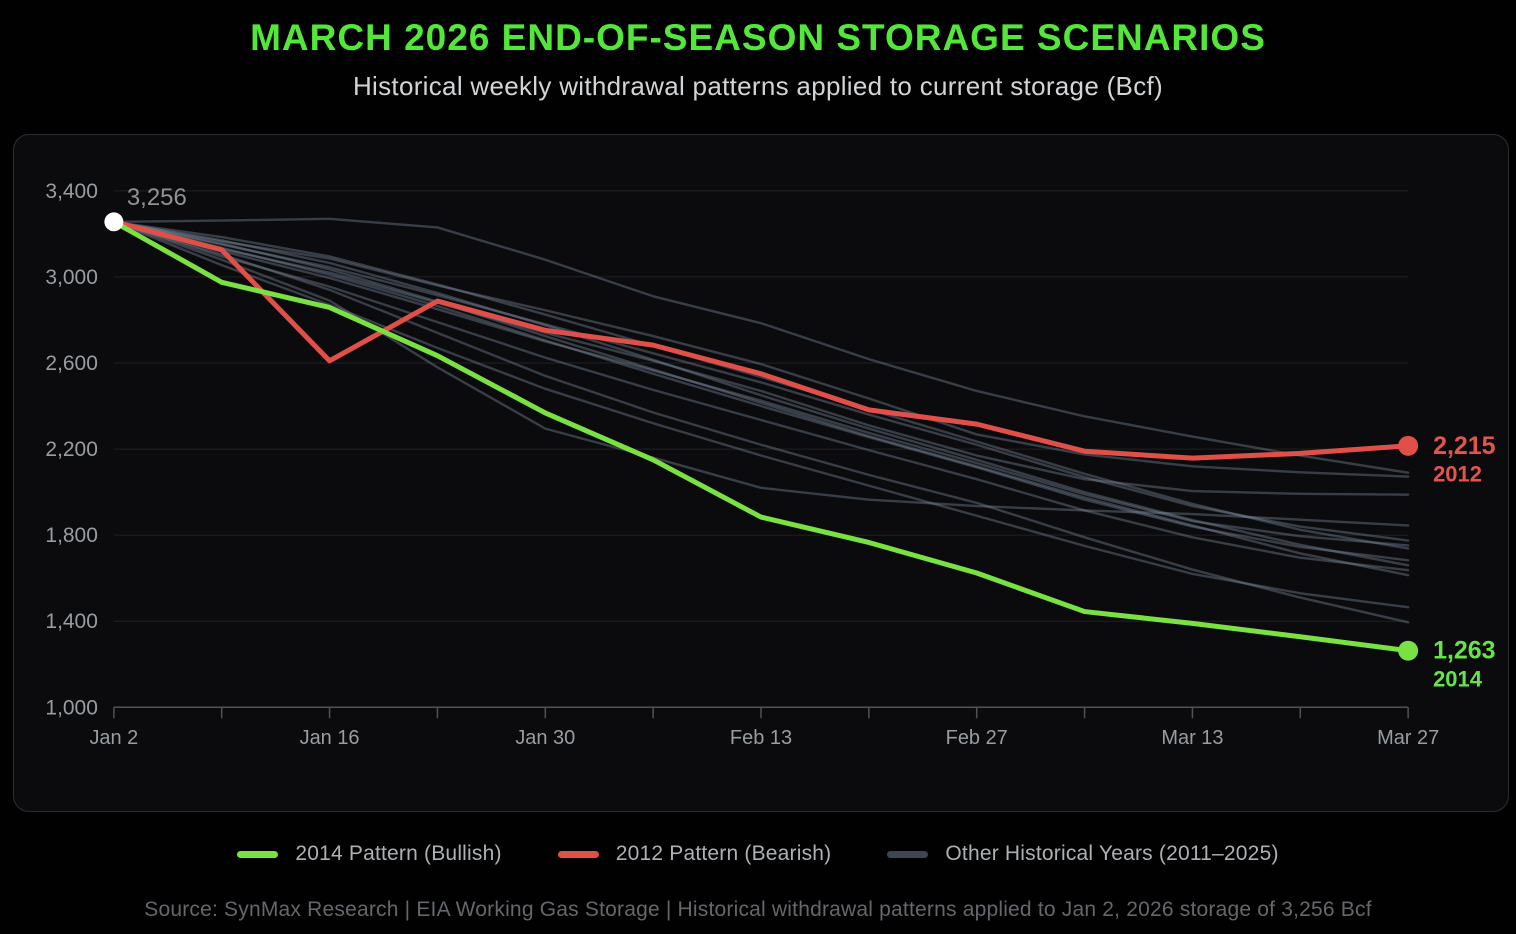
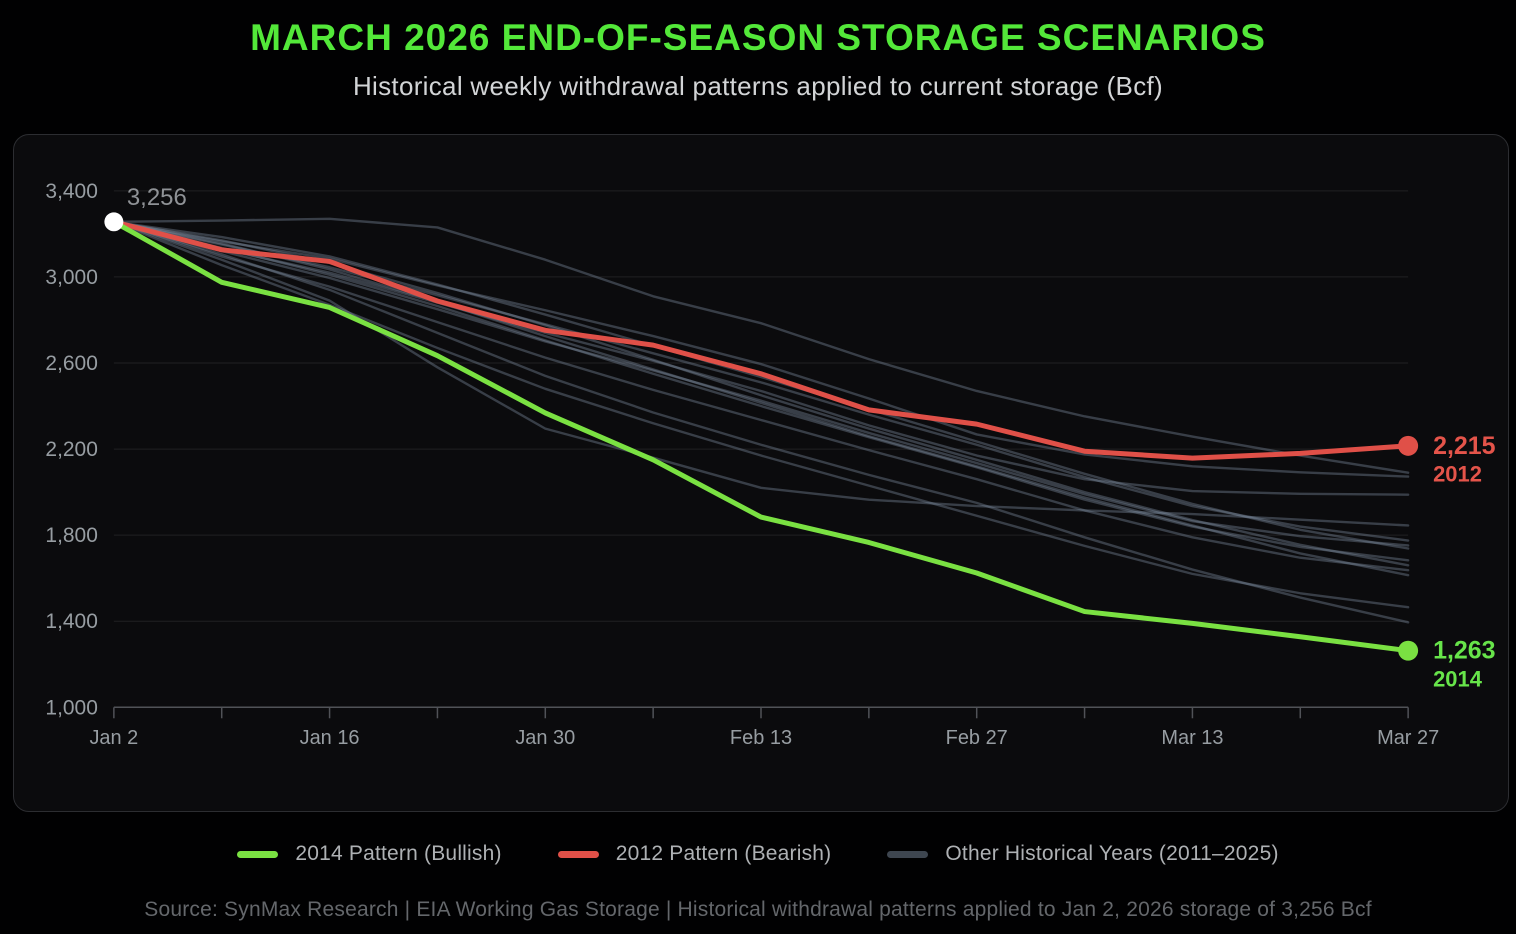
2012 Pattern (Bearish)/Jan 16: 2610 -> 3070
